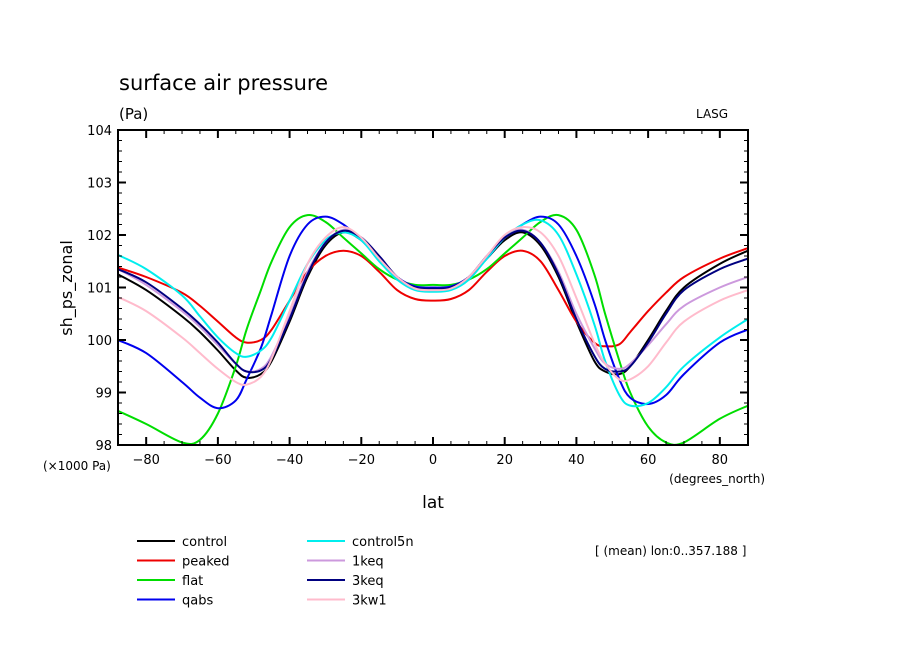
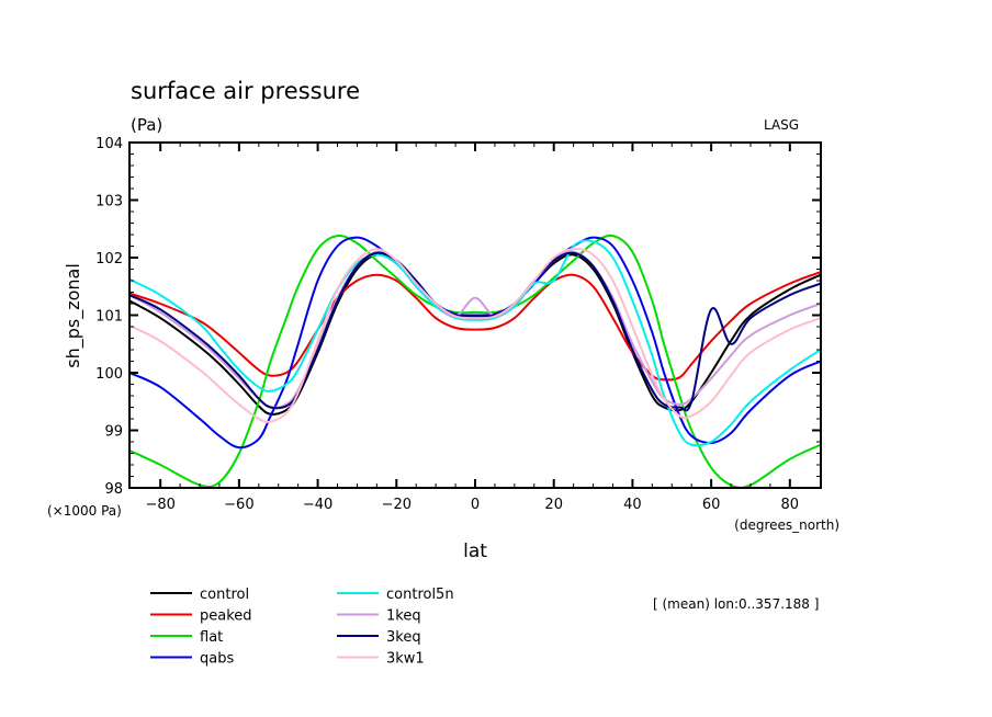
1keq/0: 101.0 -> 101.3
control5n/20: 102.0 -> 101.6
3keq/60: 100.0 -> 101.1
